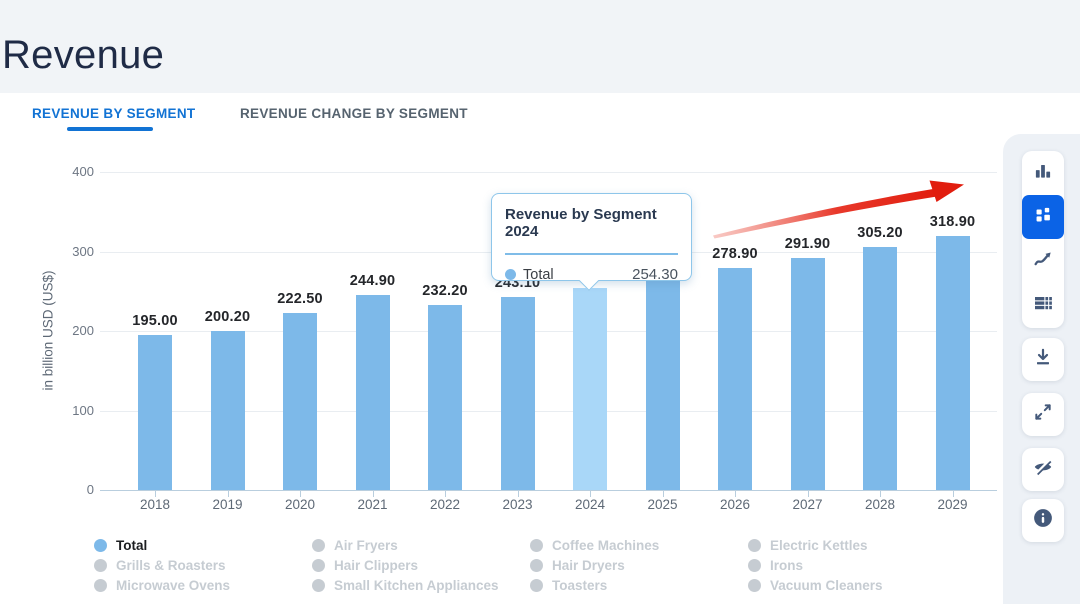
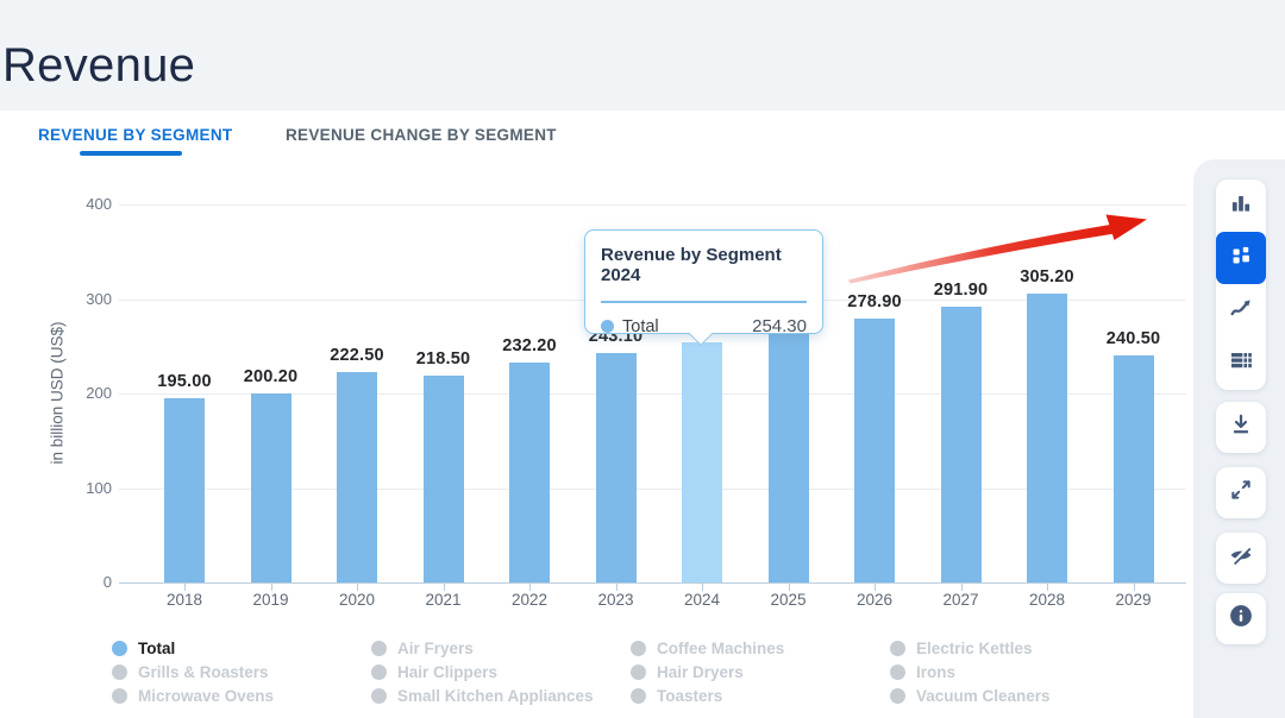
2021: 244.90 -> 218.50
2029: 318.90 -> 240.50
